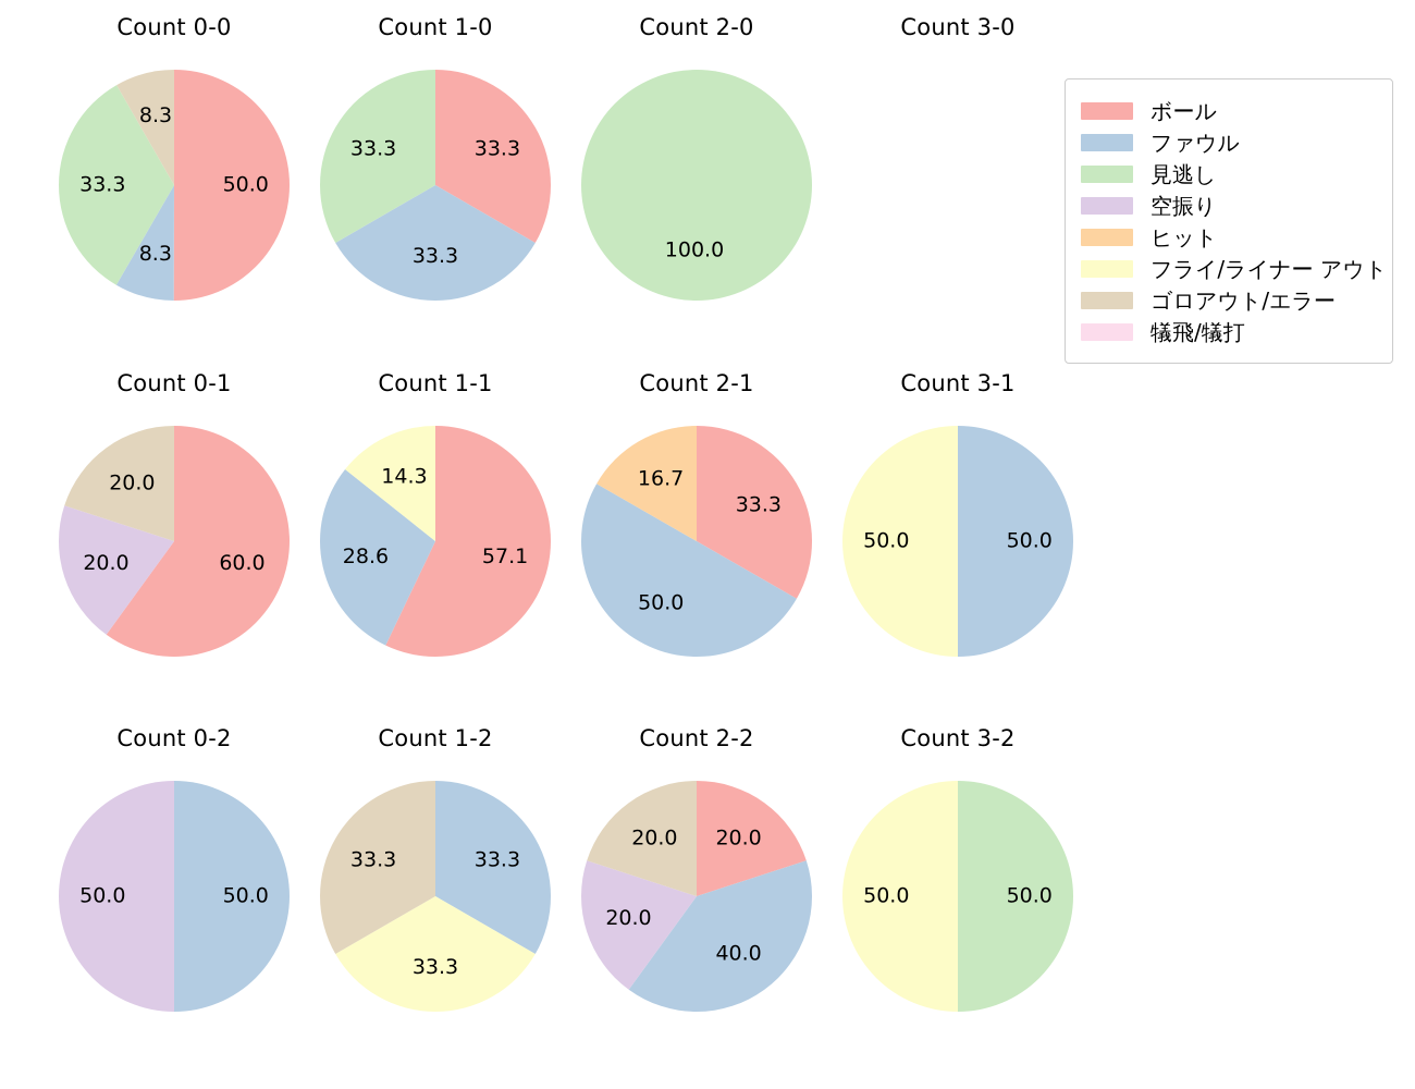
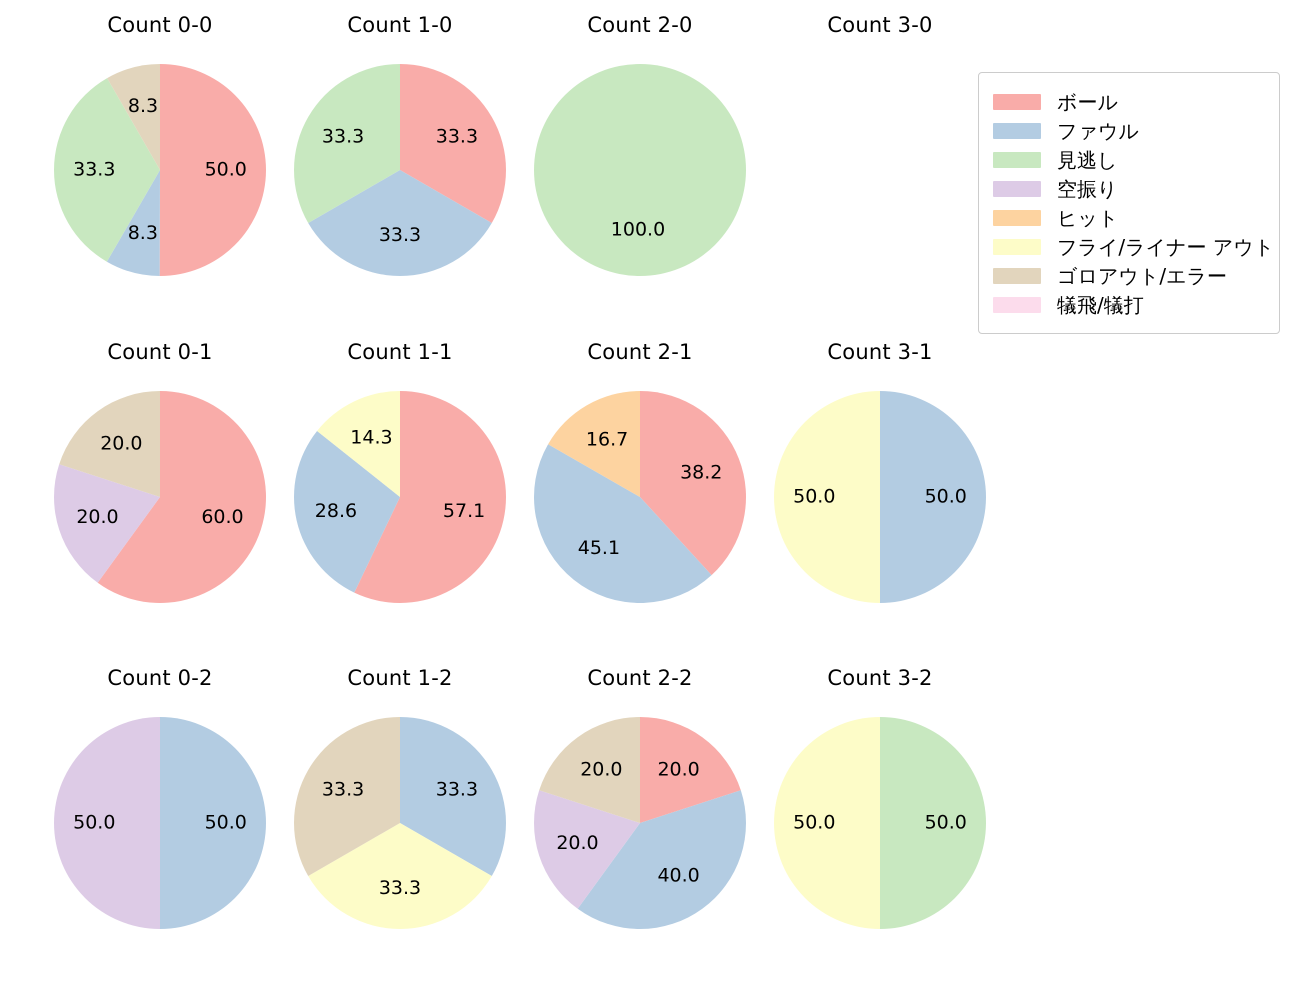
Count 2-1/ボール: 33.3 -> 38.2
Count 2-1/ファウル: 50.0 -> 45.1
